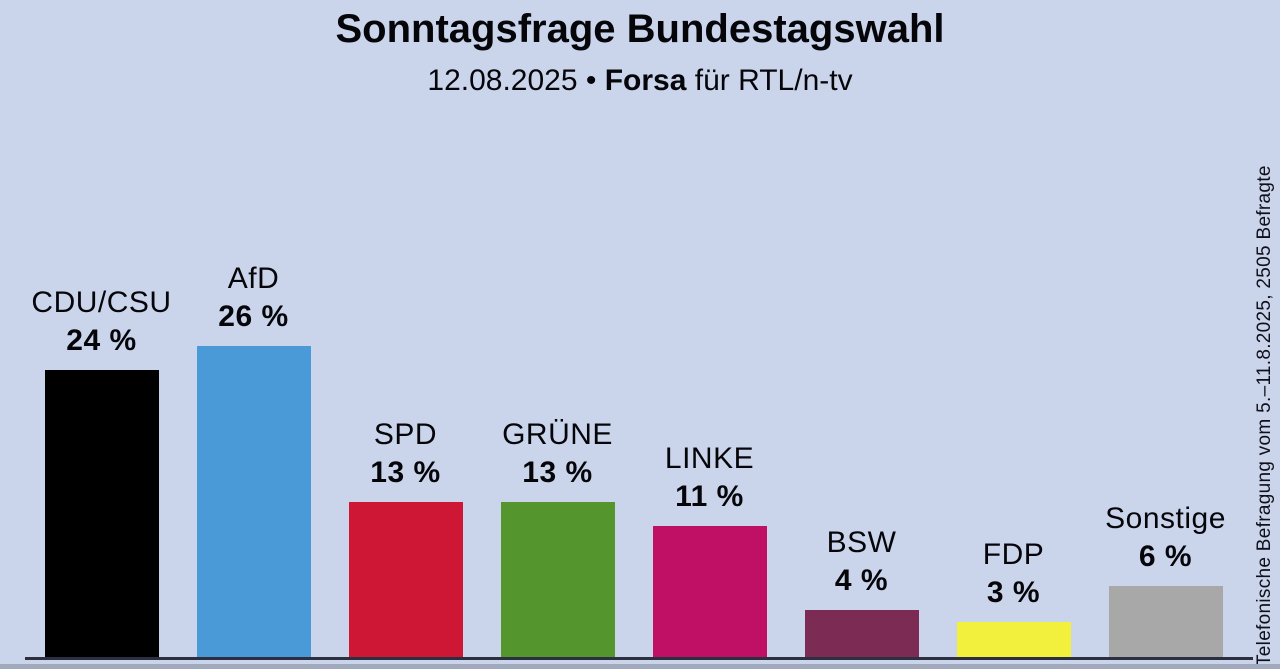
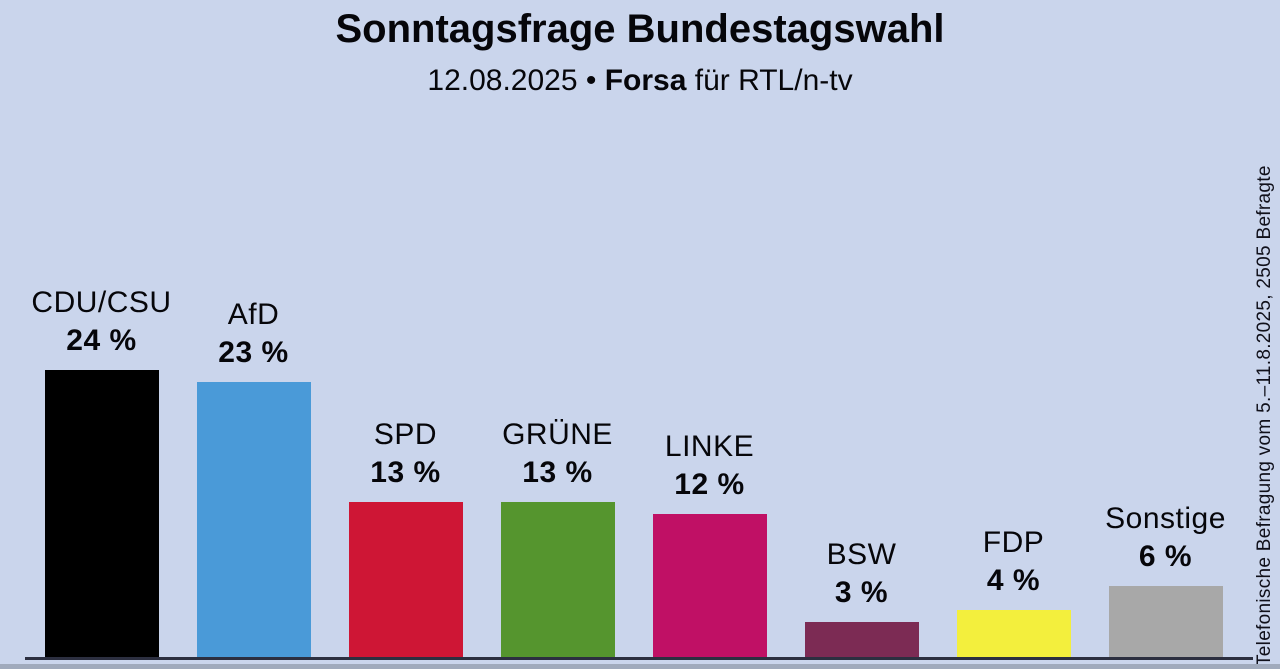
AfD: 26 -> 23
LINKE: 11 -> 12
BSW: 4 -> 3
FDP: 3 -> 4
